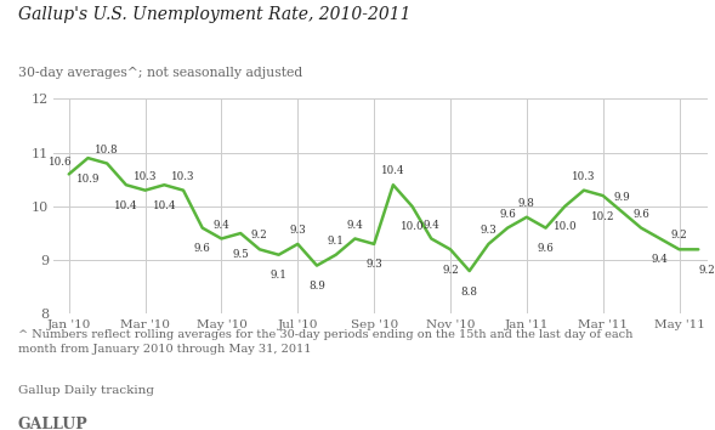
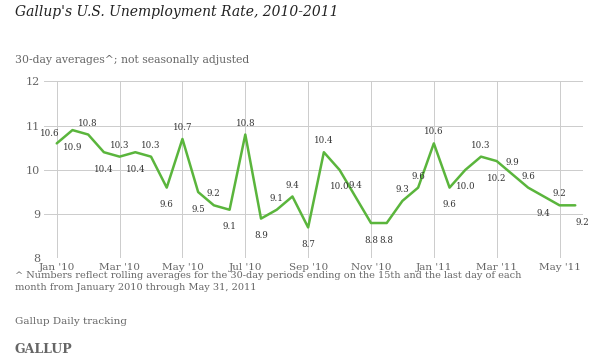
May '10: 9.4 -> 10.7
Jul '10: 9.3 -> 10.8
Sep '10: 9.3 -> 8.7
Nov '10: 9.2 -> 8.8
Jan '11: 9.8 -> 10.6
